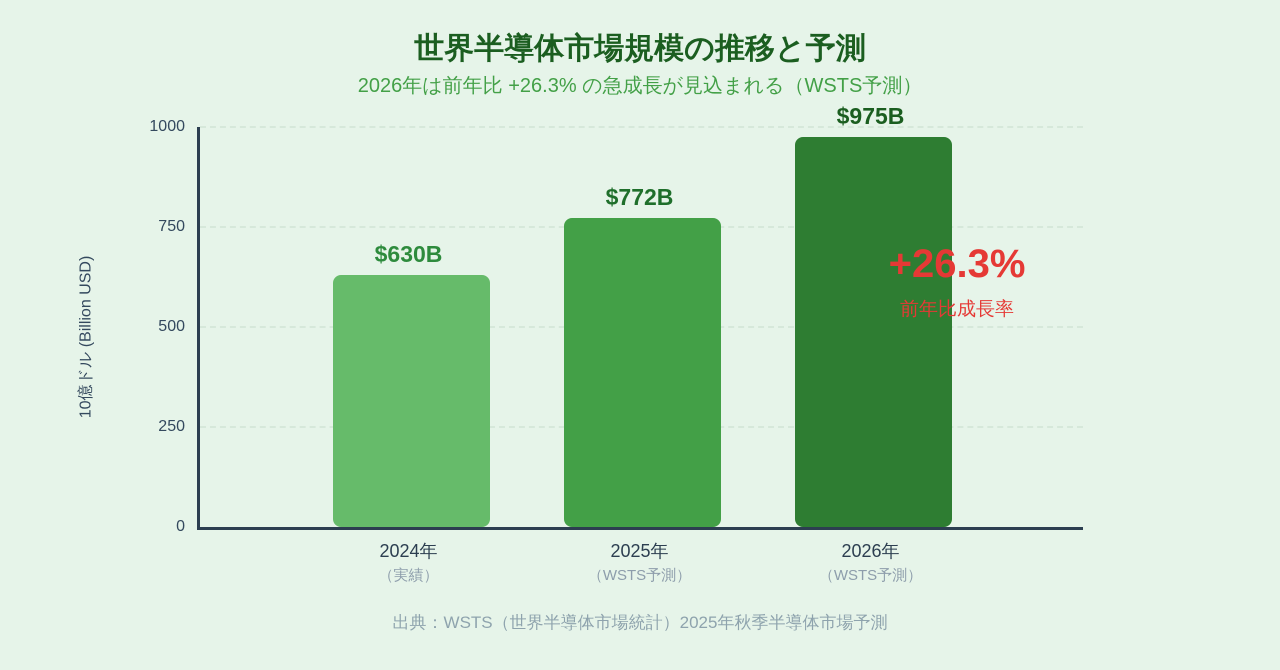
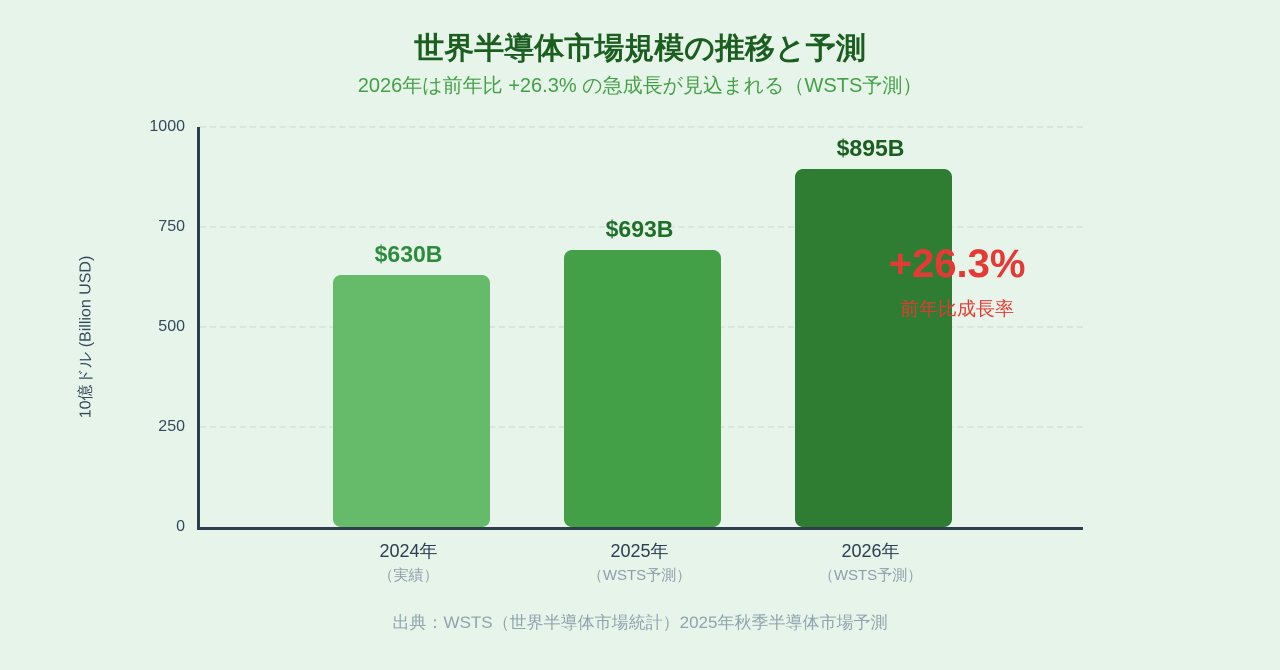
2025年: $772B -> $693B
2026年: $975B -> $895B
